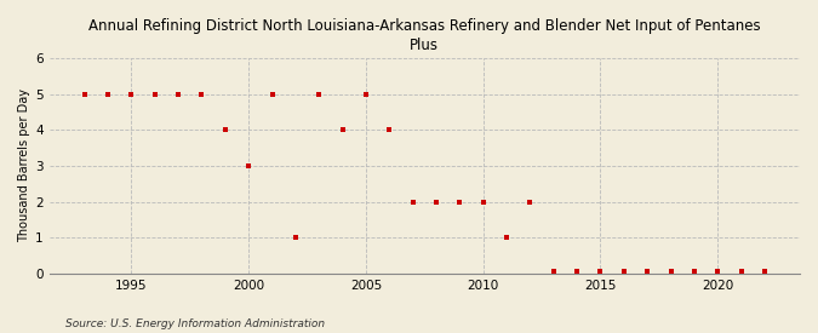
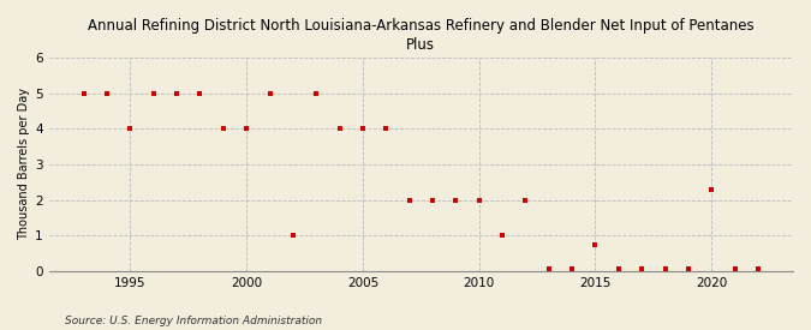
1995: 5.00 -> 4.00
2000: 3.00 -> 4.00
2005: 5.00 -> 4.00
2015: 0.05 -> 0.75
2020: 0.05 -> 2.30
